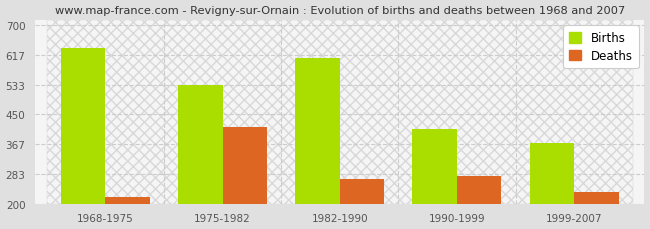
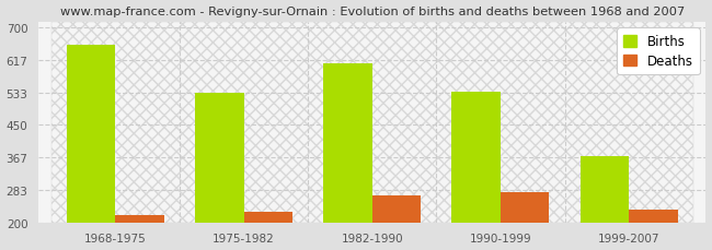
Births/1968-1975: 635 -> 655
Deaths/1975-1982: 415 -> 228
Births/1990-1999: 410 -> 535
